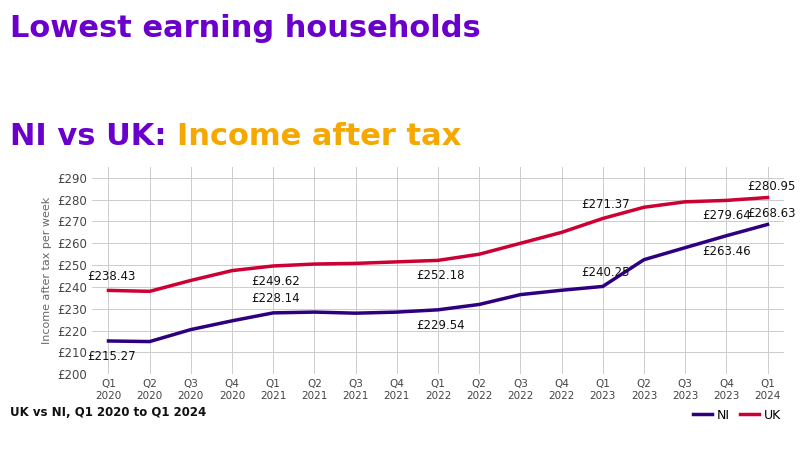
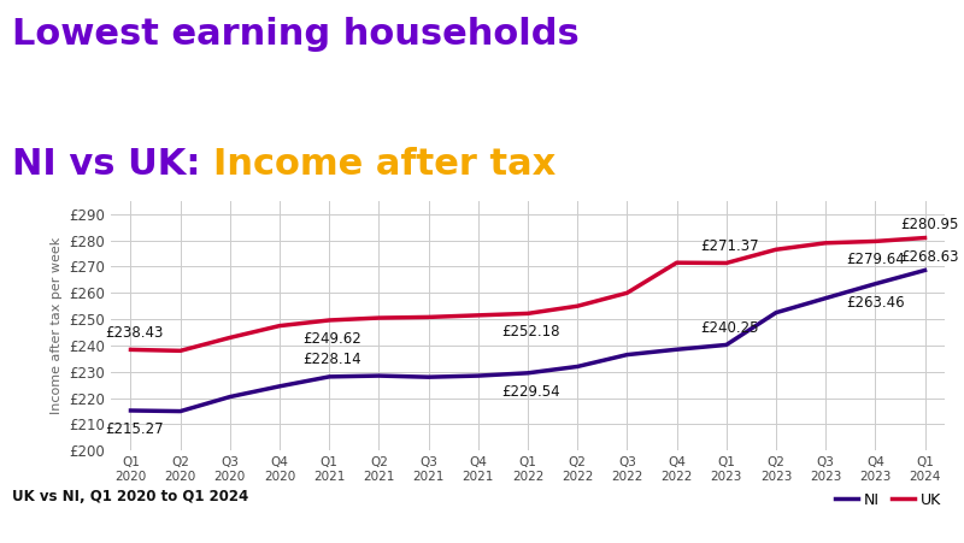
UK/Q4 2022: £265.0 -> £271.5
